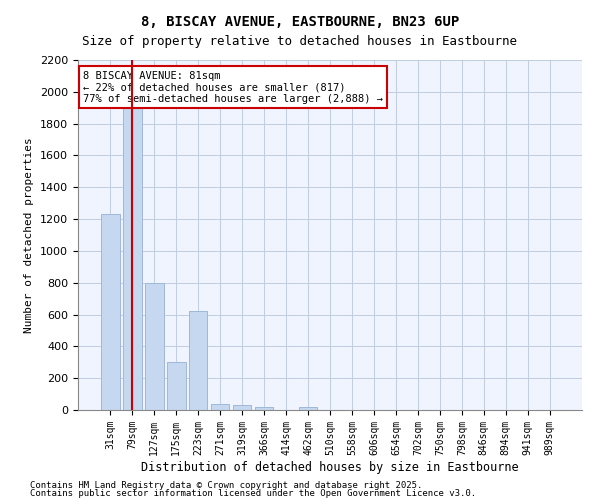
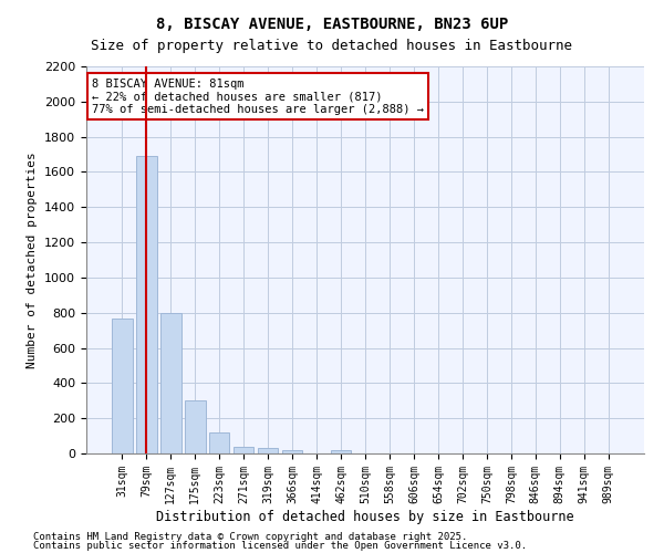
31sqm: 1230 -> 770
79sqm: 1910 -> 1690
223sqm: 620 -> 120
